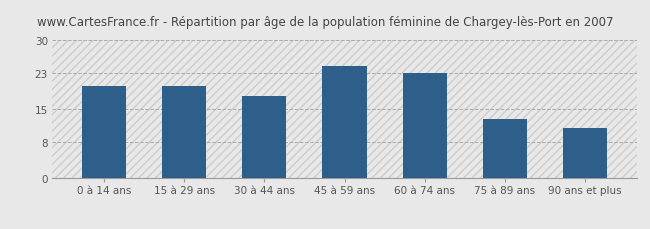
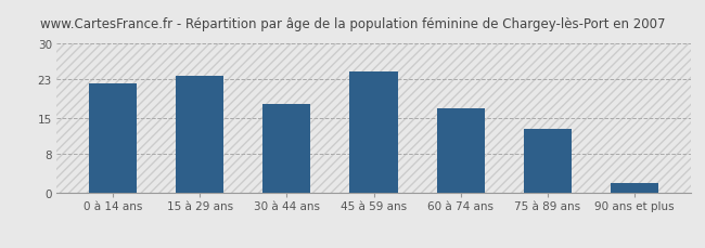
0 à 14 ans: 20.0 -> 22.0
15 à 29 ans: 20.0 -> 23.5
60 à 74 ans: 23.0 -> 17.0
90 ans et plus: 11.0 -> 2.0
